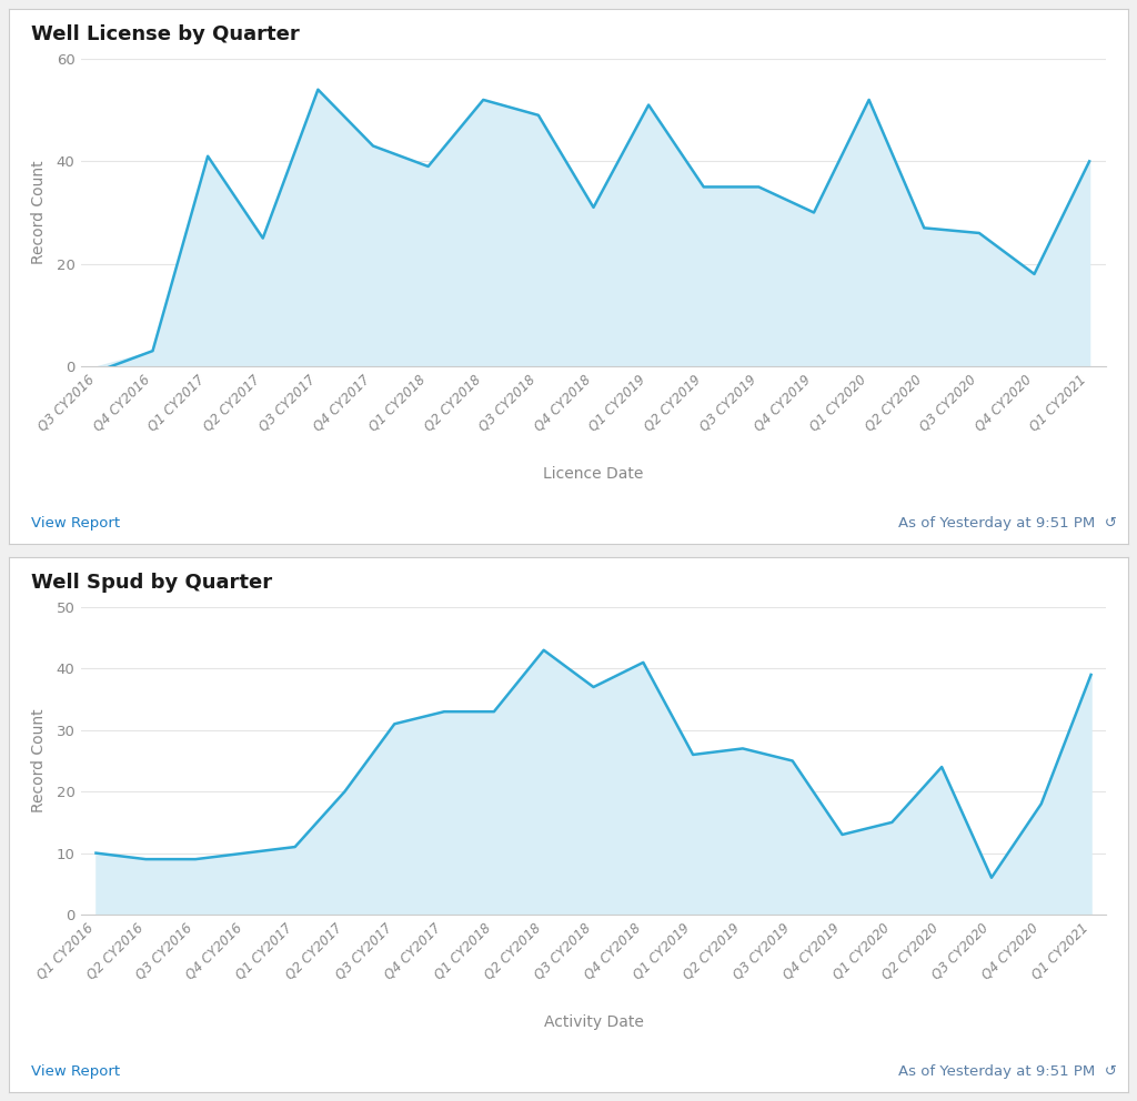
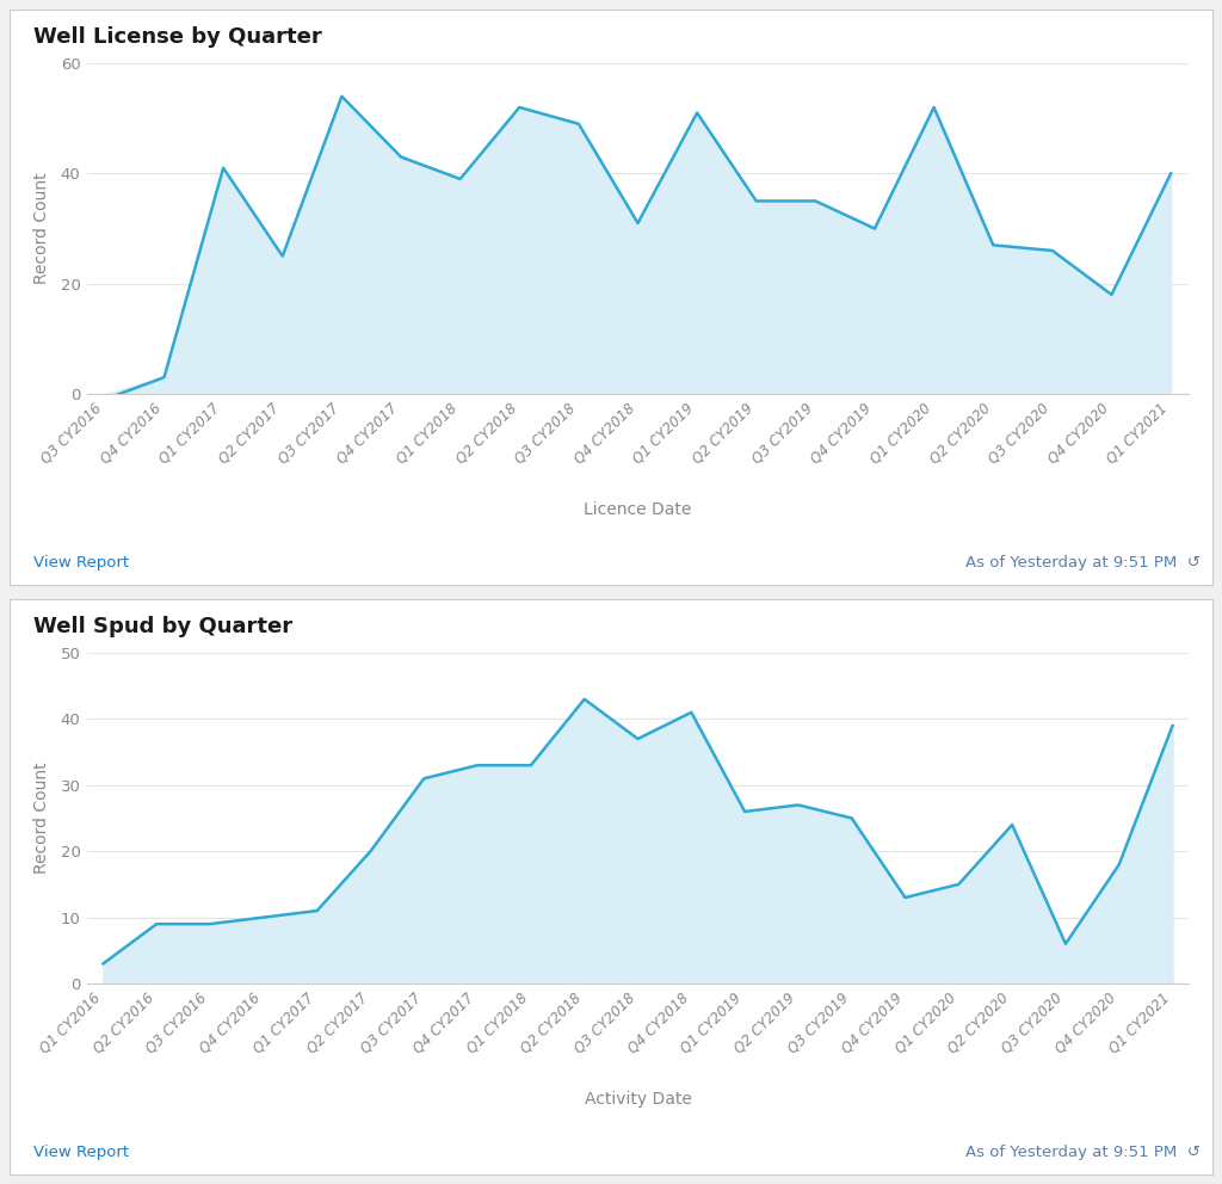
Q1 CY2016: 10 -> 3
